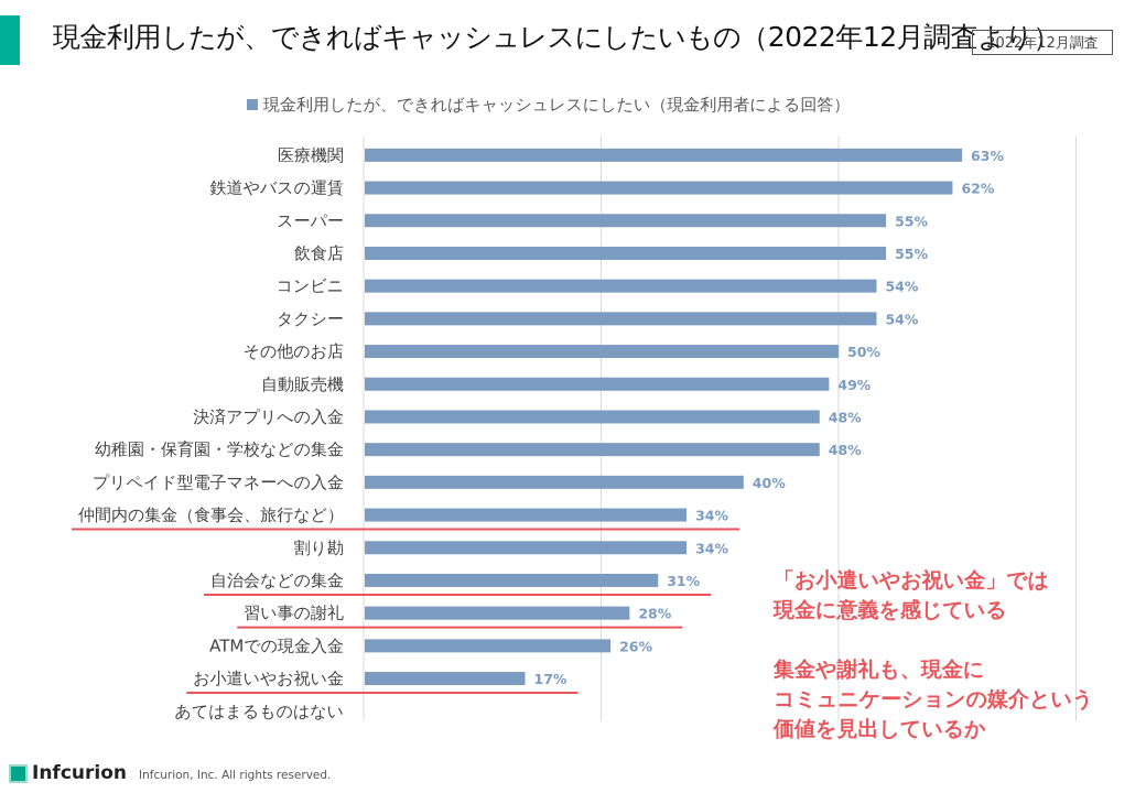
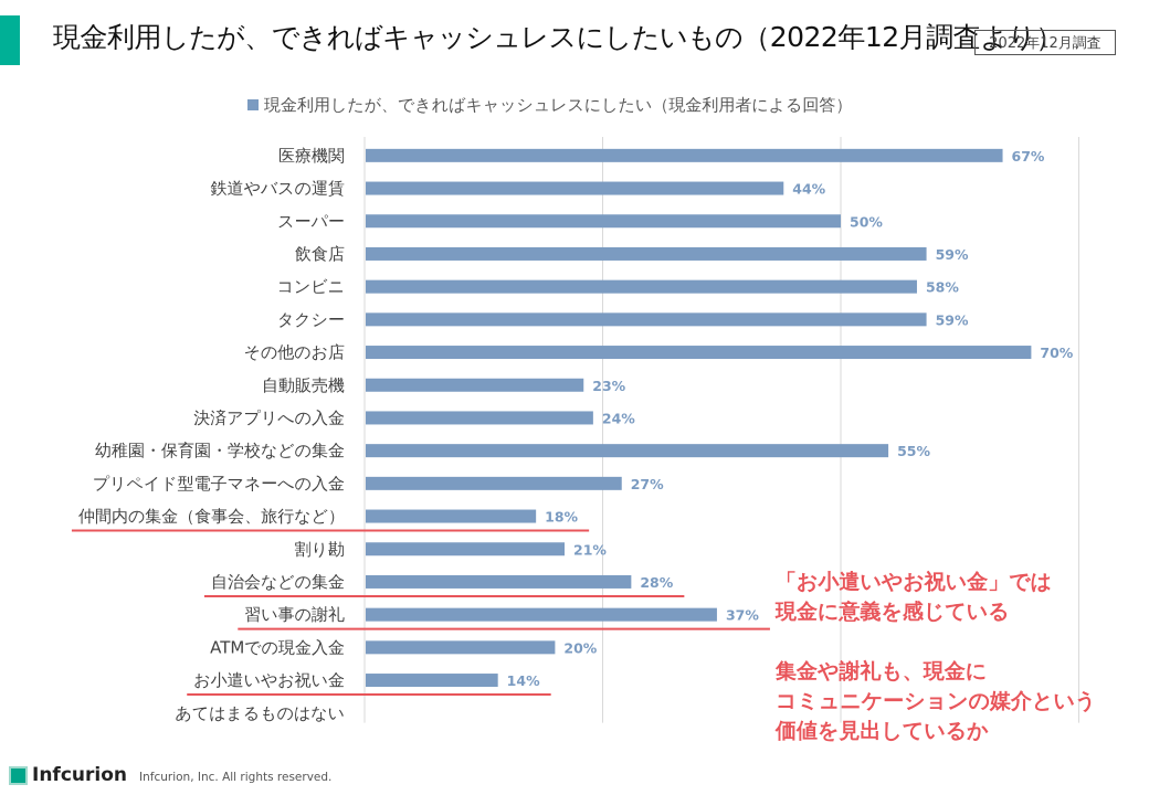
医療機関: 63% -> 67%
鉄道やバスの運賃: 62% -> 44%
スーパー: 55% -> 50%
飲食店: 55% -> 59%
コンビニ: 54% -> 58%
タクシー: 54% -> 59%
その他のお店: 50% -> 70%
自動販売機: 49% -> 23%
決済アプリへの入金: 48% -> 24%
幼稚園・保育園・学校などの集金: 48% -> 55%
プリペイド型電子マネーへの入金: 40% -> 27%
仲間内の集金（食事会、旅行など）: 34% -> 18%
割り勘: 34% -> 21%
自治会などの集金: 31% -> 28%
習い事の謝礼: 28% -> 37%
ATMでの現金入金: 26% -> 20%
お小遣いやお祝い金: 17% -> 14%
